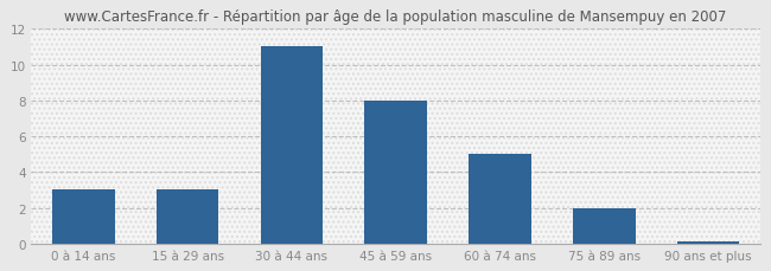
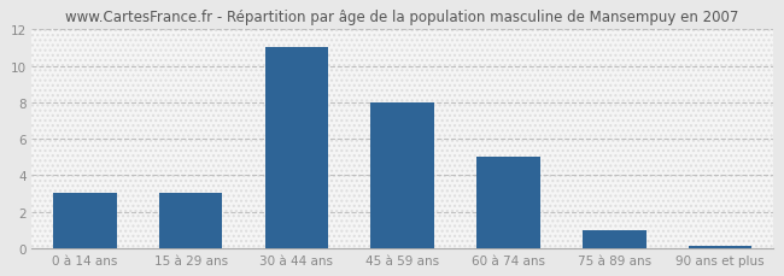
75 à 89 ans: 2.0 -> 1.0
